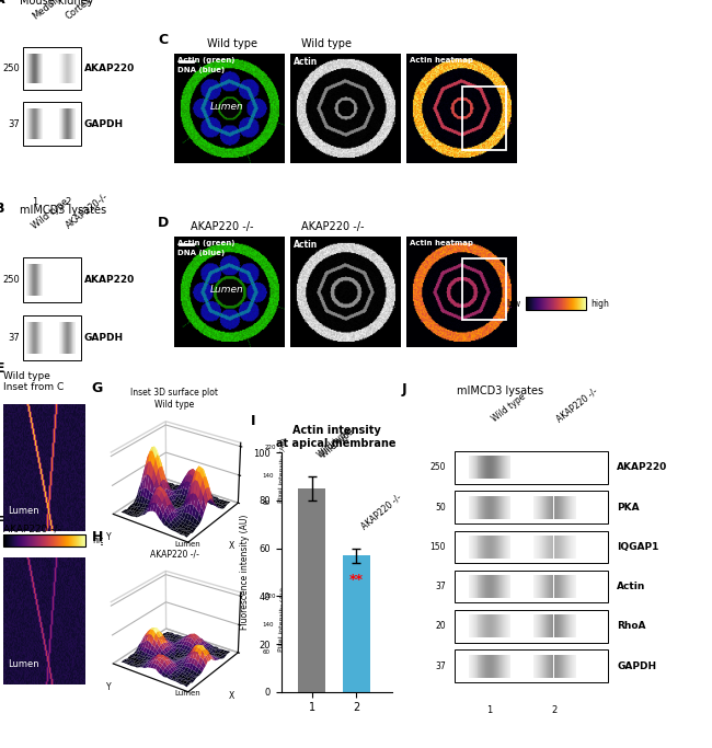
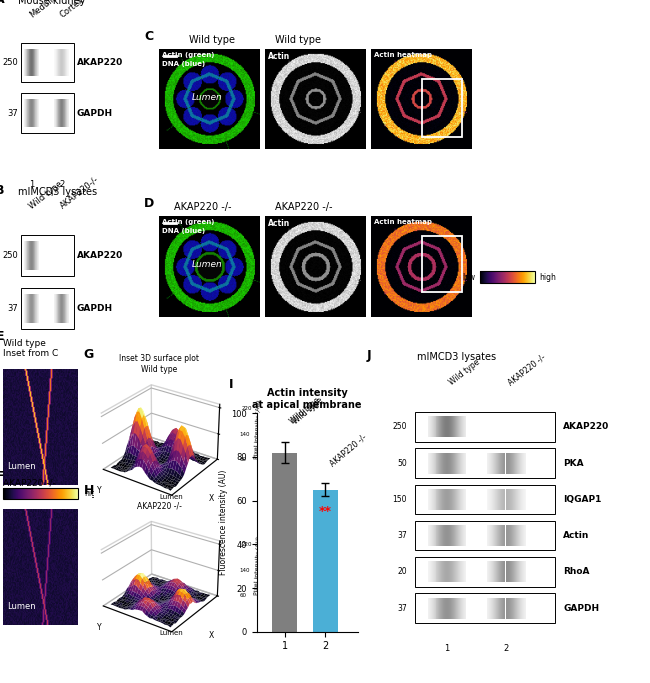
1: 85 -> 82
2: 57 -> 65
